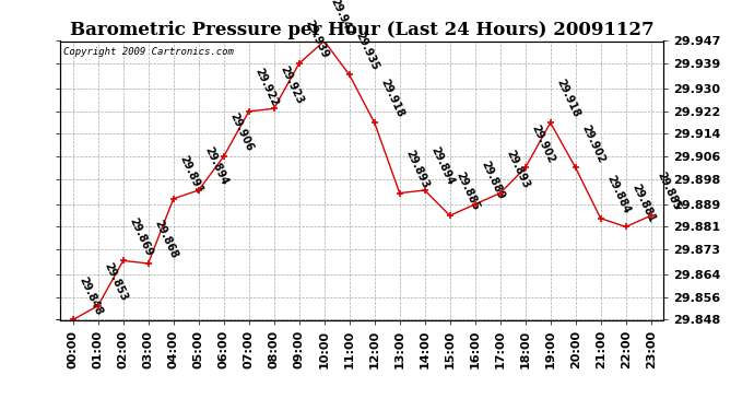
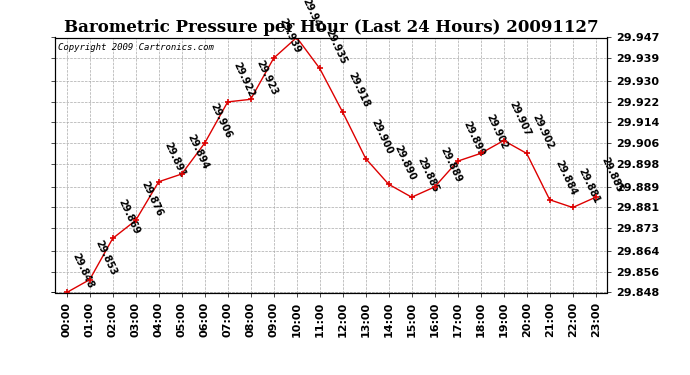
03:00: 29.868 -> 29.876
13:00: 29.893 -> 29.900
14:00: 29.894 -> 29.890
17:00: 29.893 -> 29.899
19:00: 29.918 -> 29.907
